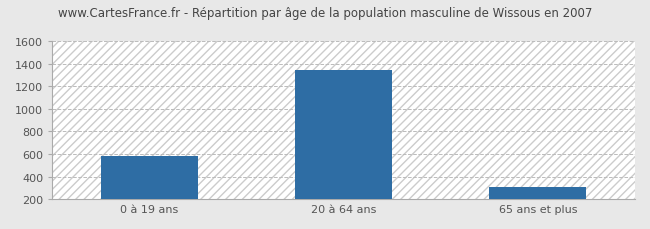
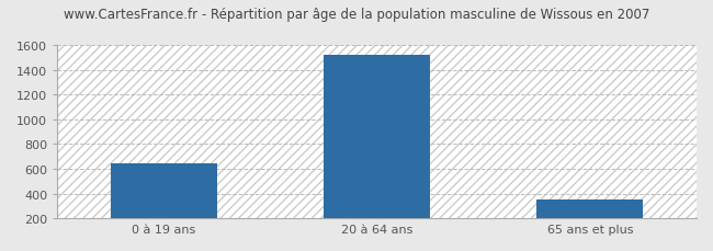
0 à 19 ans: 580 -> 640
20 à 64 ans: 1340 -> 1520
65 ans et plus: 310 -> 360
